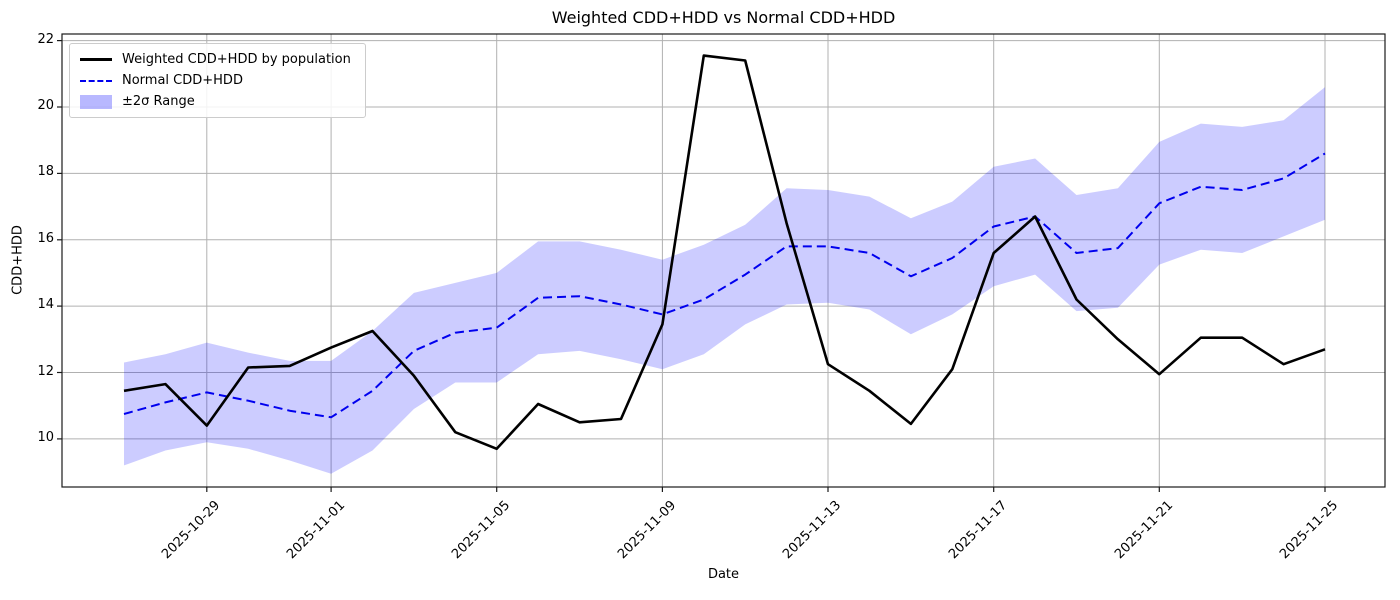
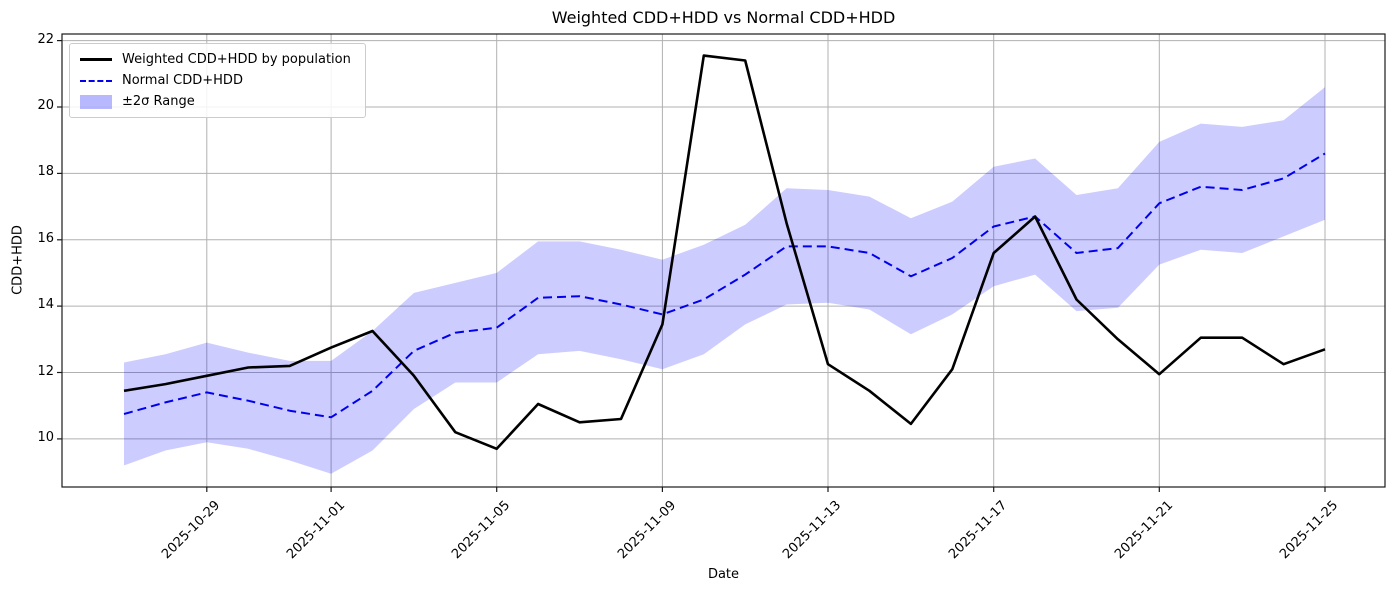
Weighted CDD+HDD by population/2025-10-29: 10.4 -> 11.9
